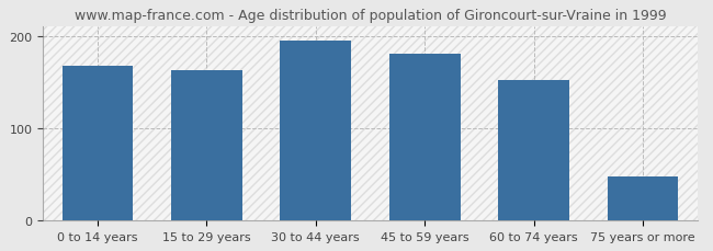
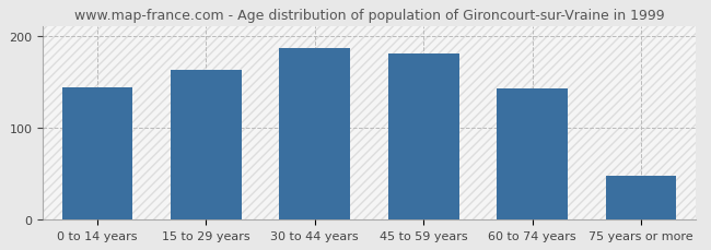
0 to 14 years: 168 -> 144
30 to 44 years: 195 -> 186
60 to 74 years: 152 -> 142
